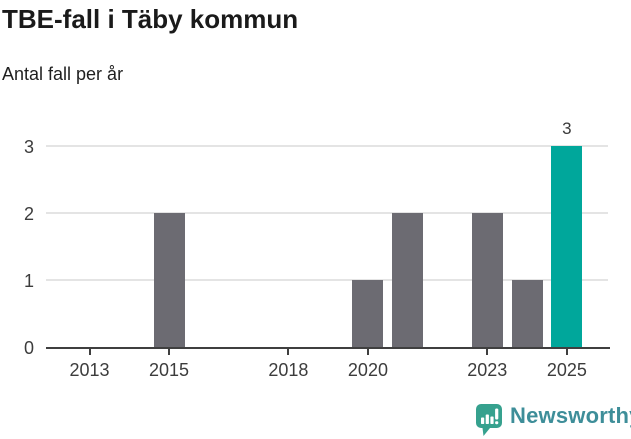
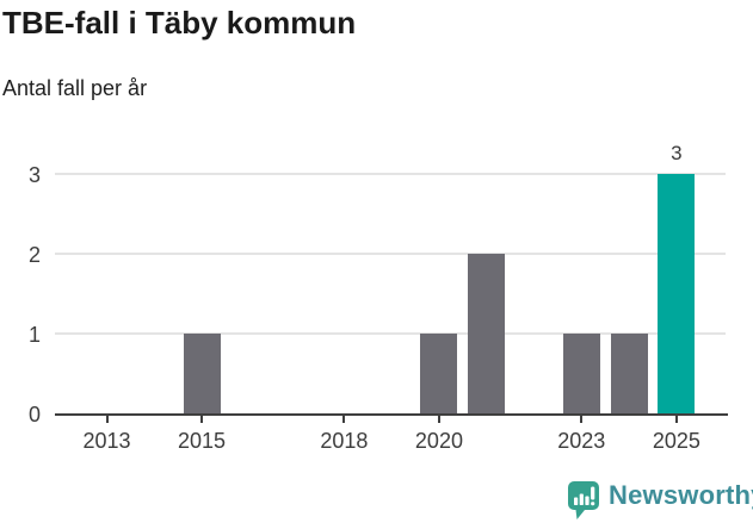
2015: 2 -> 1
2023: 2 -> 1
